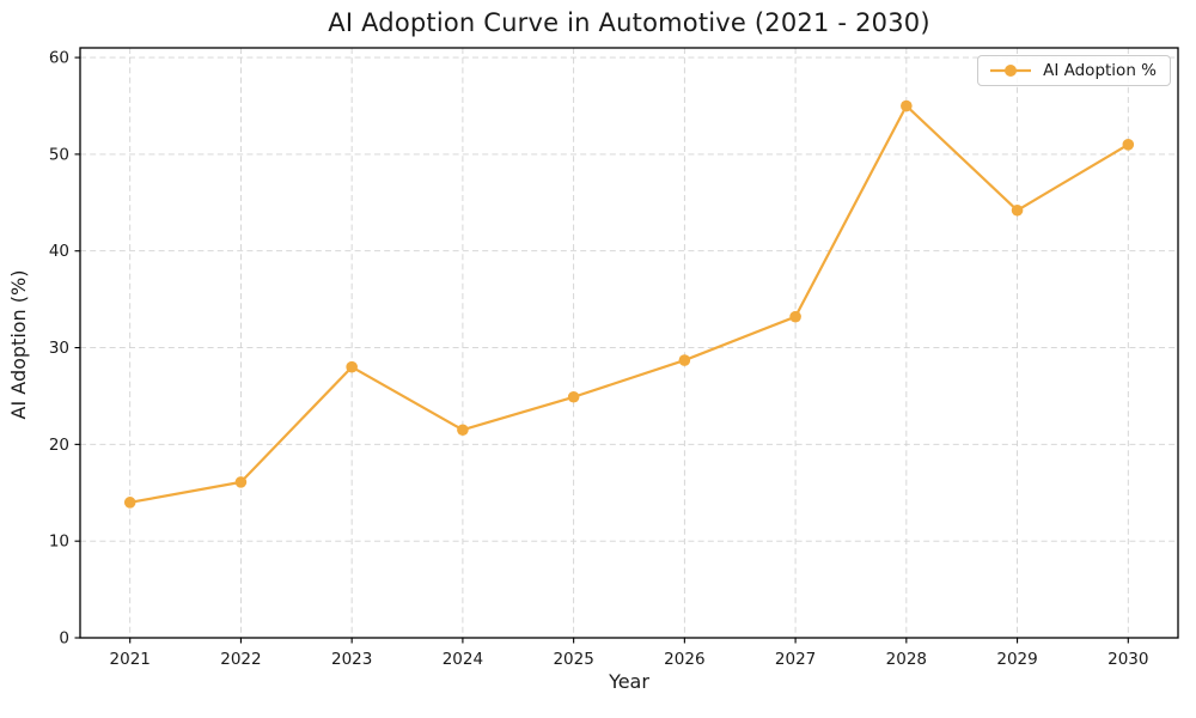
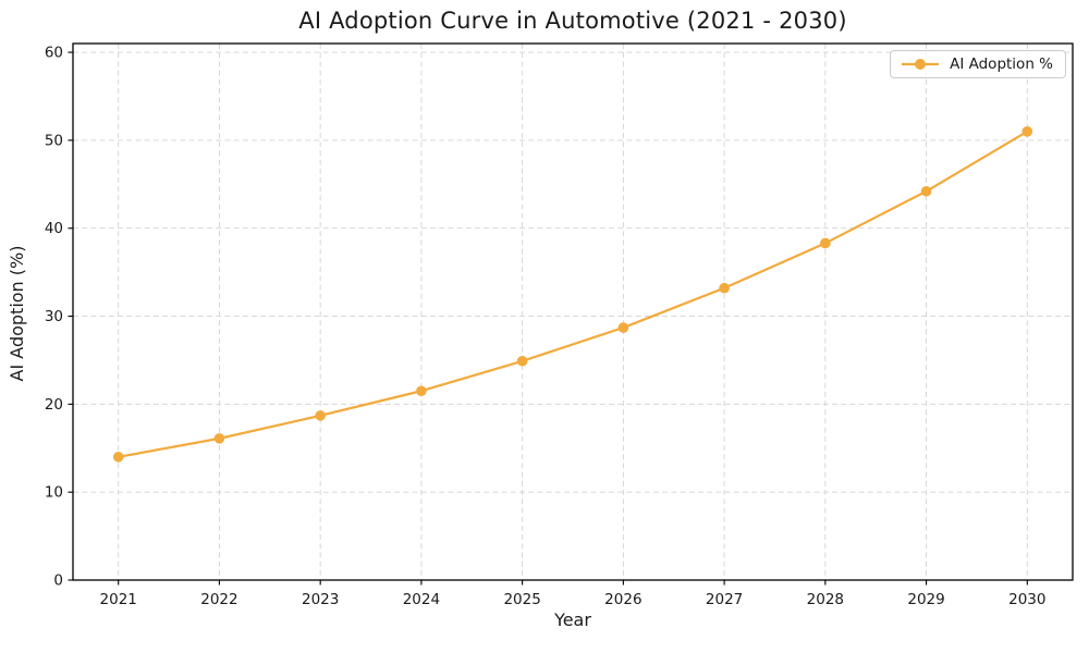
2023: 28 -> 19
2028: 55 -> 38
